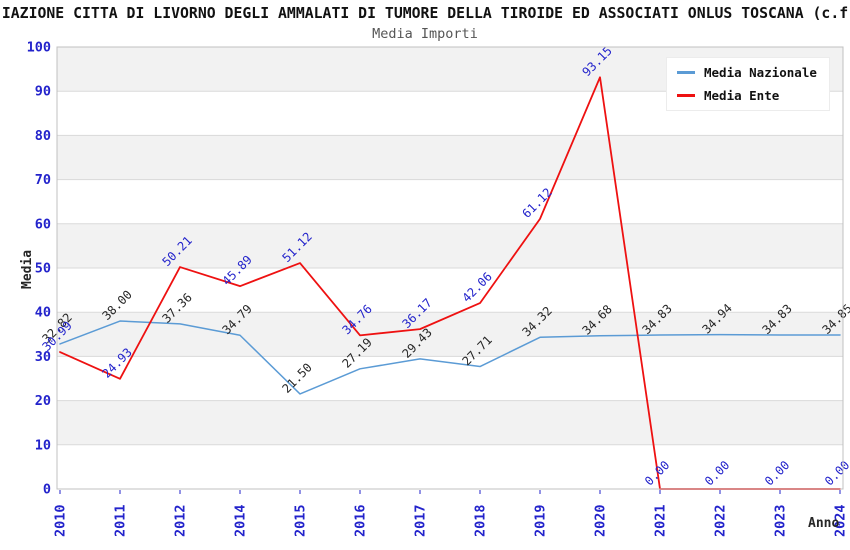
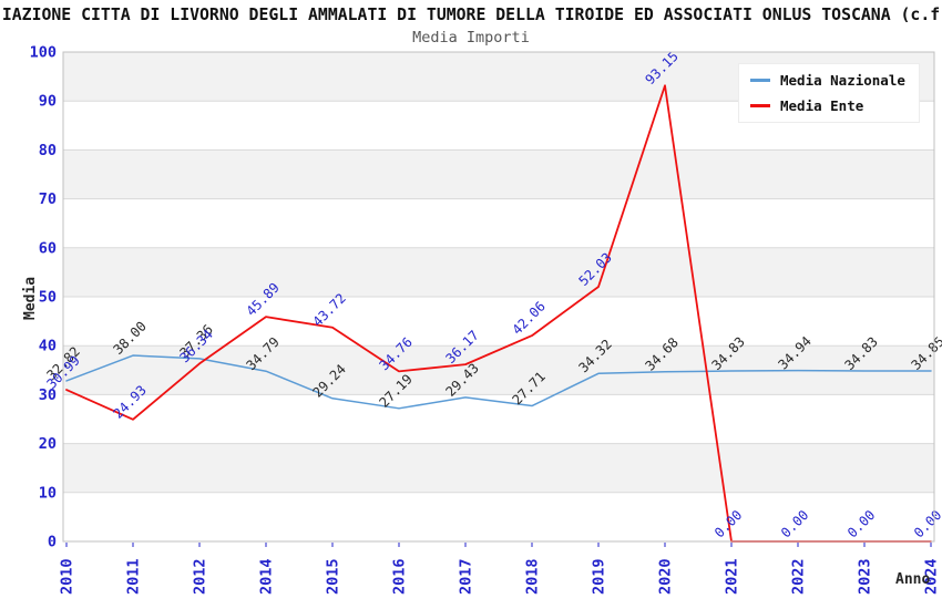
Media Ente/2012: 50.21 -> 36.34
Media Nazionale/2015: 21.50 -> 29.24
Media Ente/2015: 51.12 -> 43.72
Media Ente/2019: 61.12 -> 52.03
